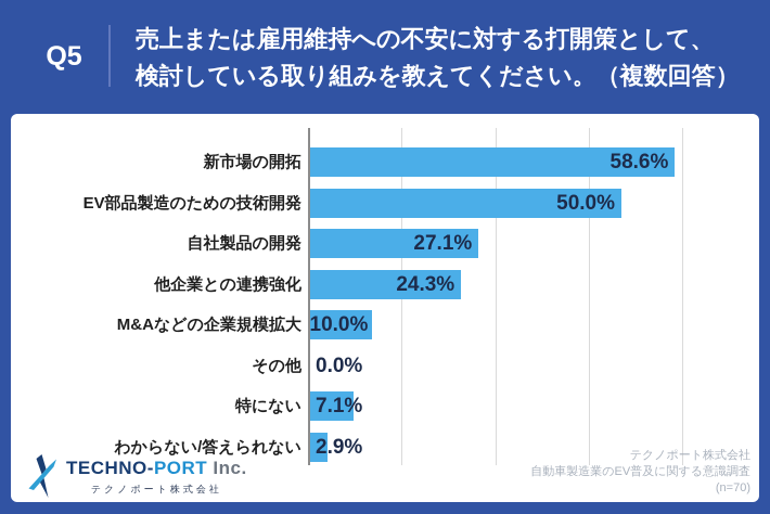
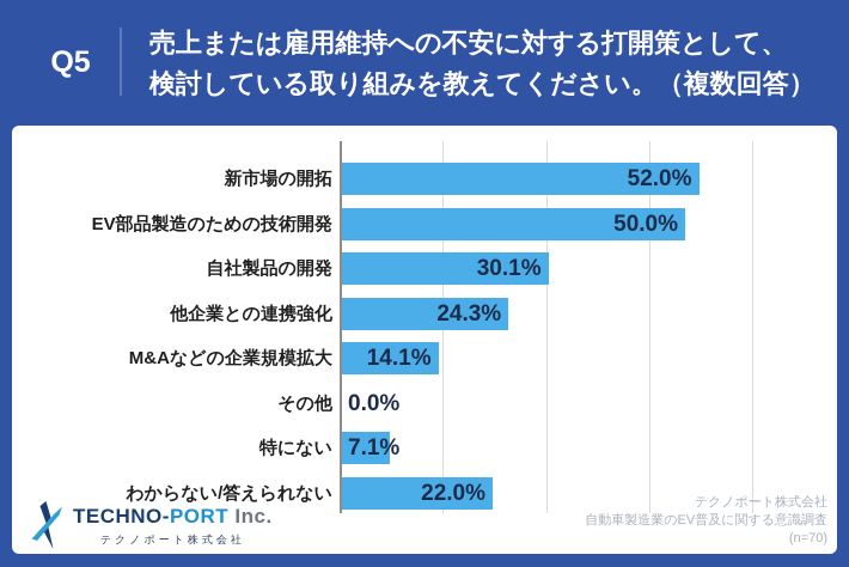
新市場の開拓: 58.6% -> 52.0%
自社製品の開発: 27.1% -> 30.1%
M&Aなどの企業規模拡大: 10.0% -> 14.1%
わからない/答えられない: 2.9% -> 22.0%
